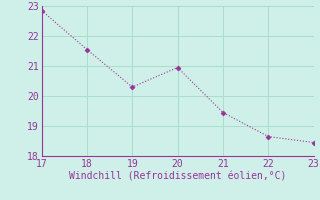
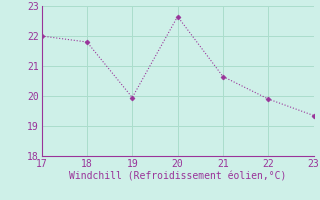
17: 22.85 -> 22.00
18: 21.55 -> 21.80
19: 20.30 -> 19.95
20: 20.95 -> 22.65
21: 19.45 -> 20.65
22: 18.65 -> 19.90
23: 18.45 -> 19.35
